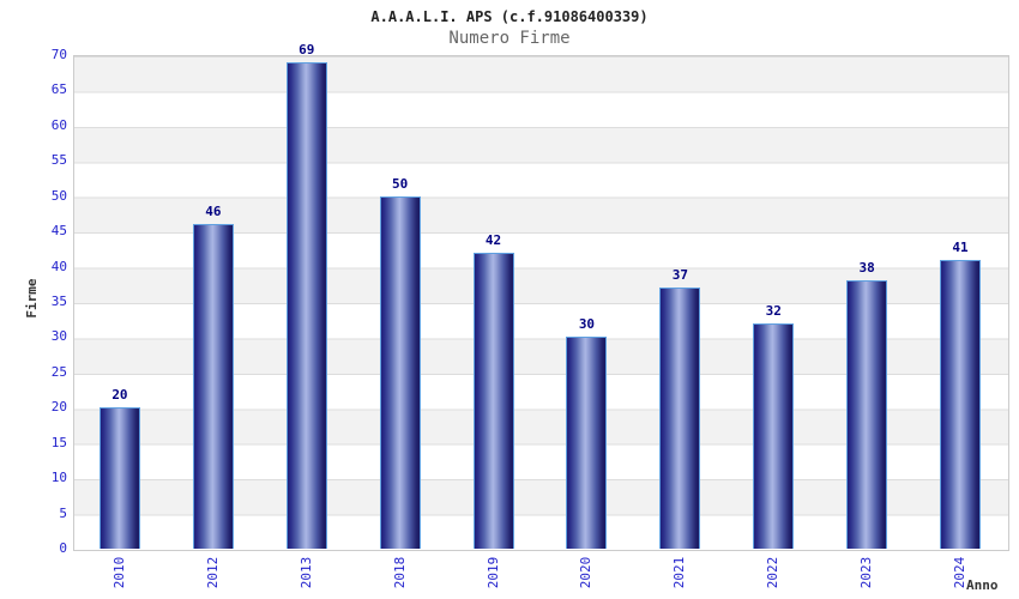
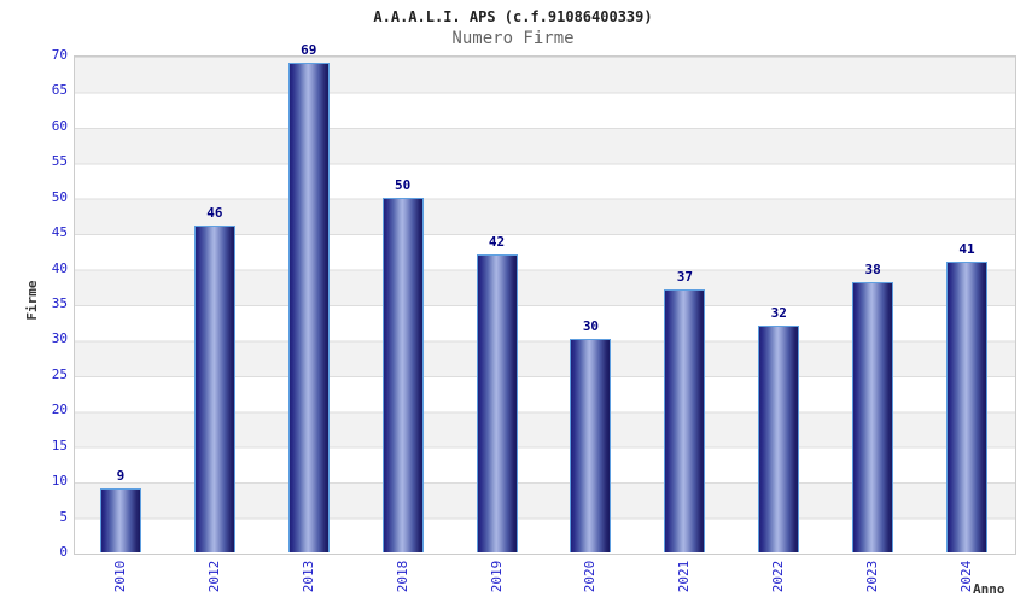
2010: 20 -> 9
